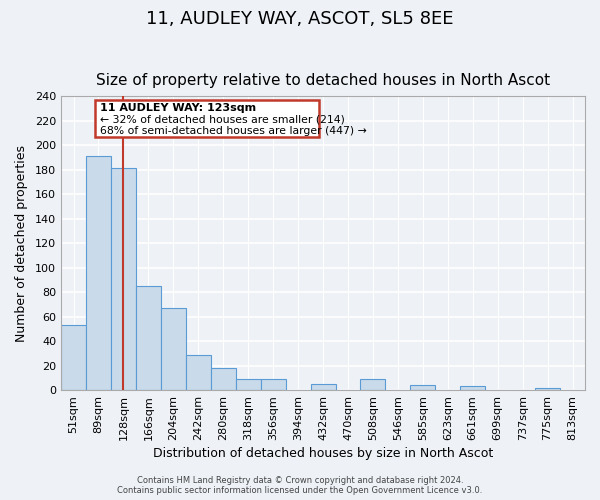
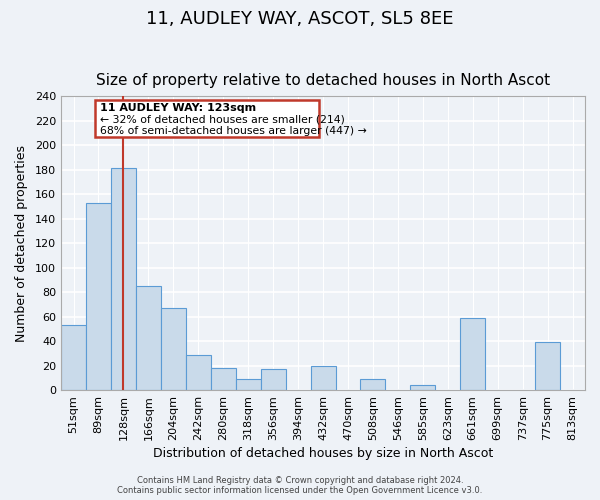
89sqm: 191 -> 153
356sqm: 9 -> 17
432sqm: 5 -> 20
661sqm: 3 -> 59
775sqm: 2 -> 39
